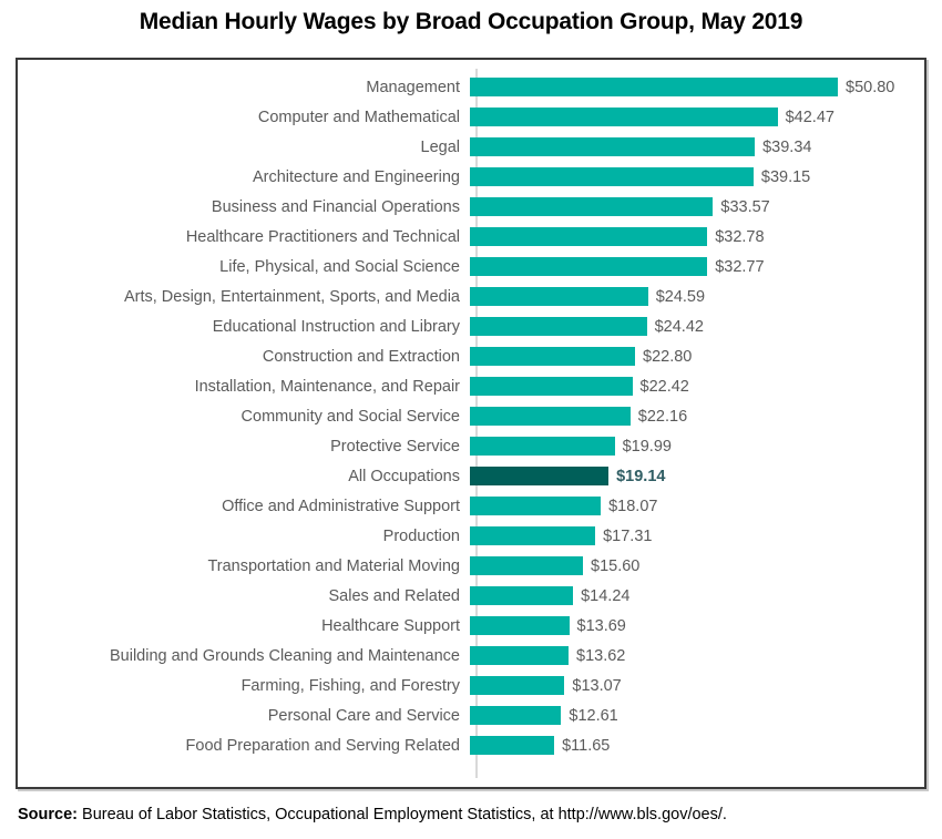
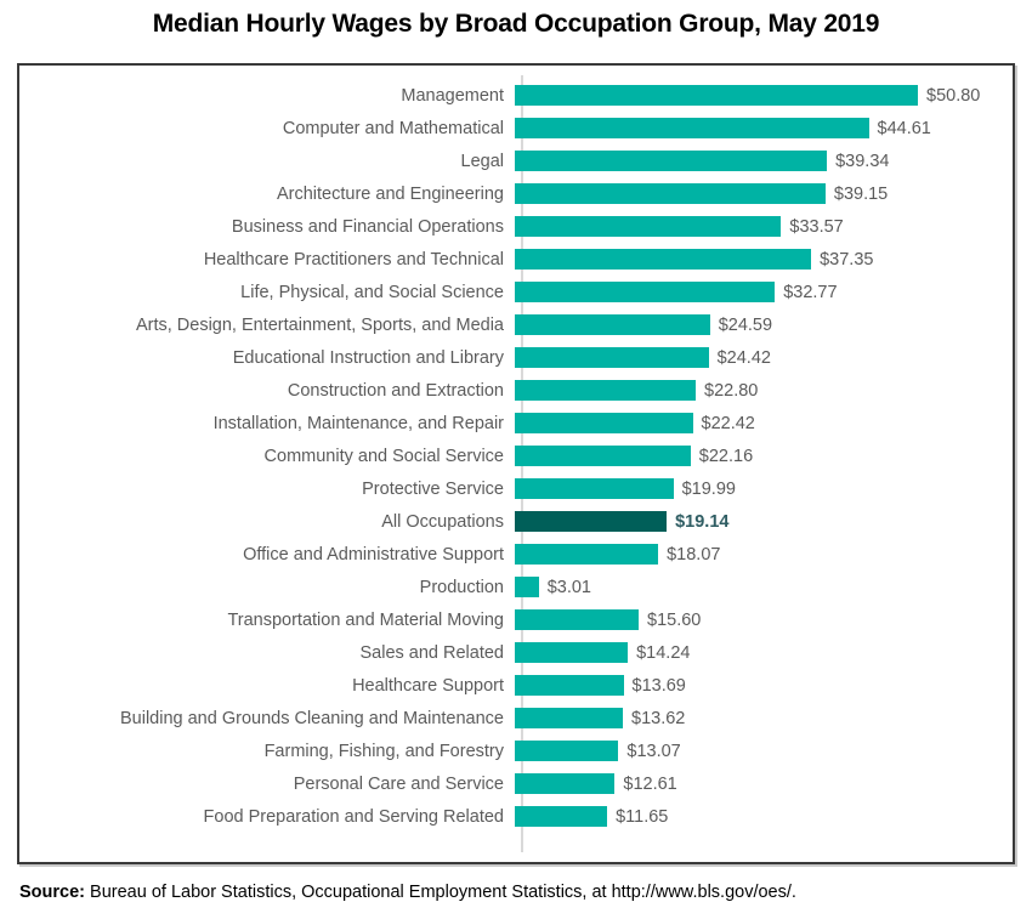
Computer and Mathematical: $42.47 -> $44.61
Healthcare Practitioners and Technical: $32.78 -> $37.35
Production: $17.31 -> $3.01
